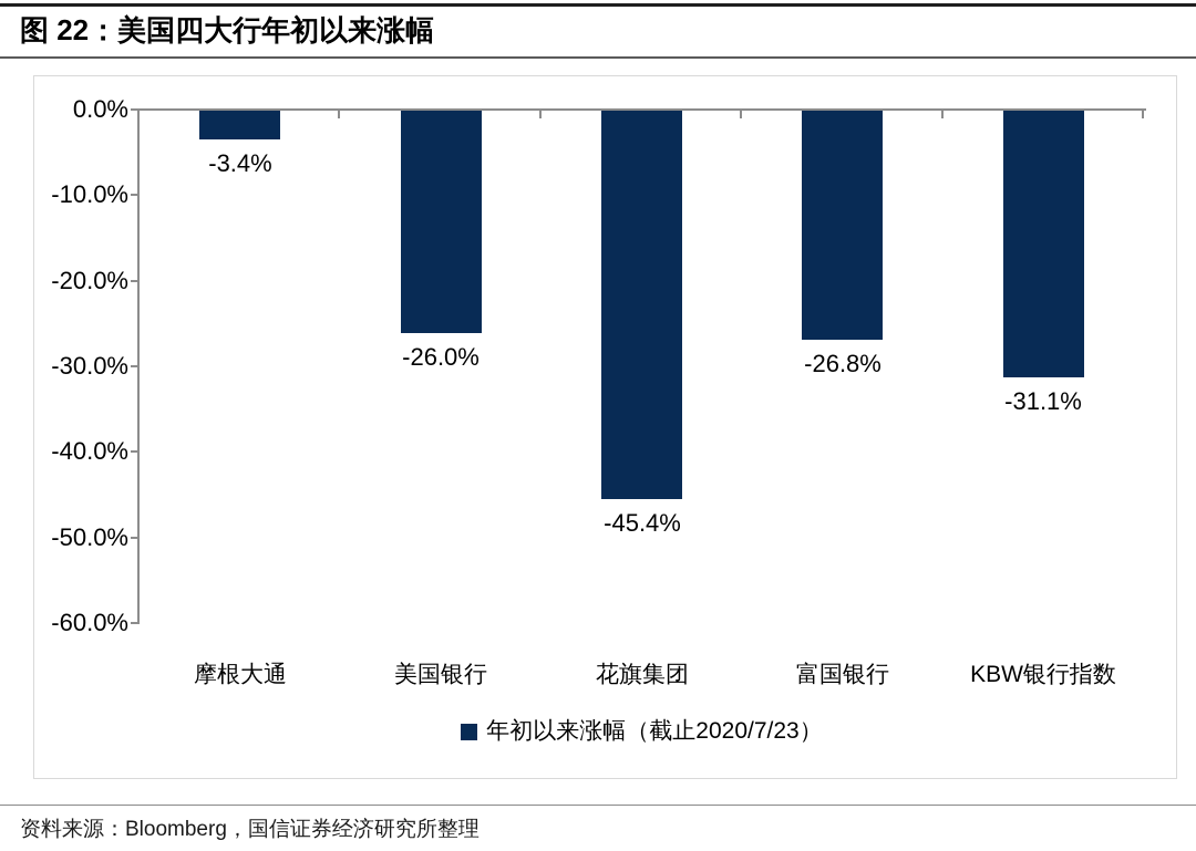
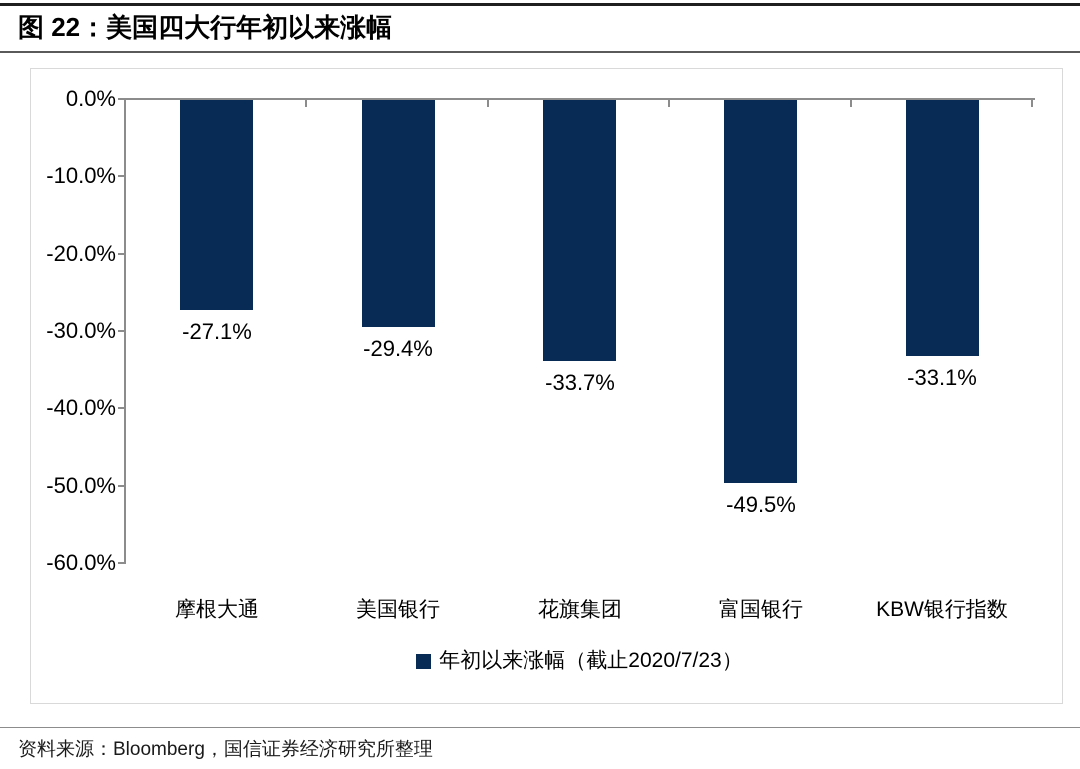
摩根大通: -3.4% -> -27.1%
美国银行: -26.0% -> -29.4%
花旗集团: -45.4% -> -33.7%
富国银行: -26.8% -> -49.5%
KBW银行指数: -31.1% -> -33.1%
